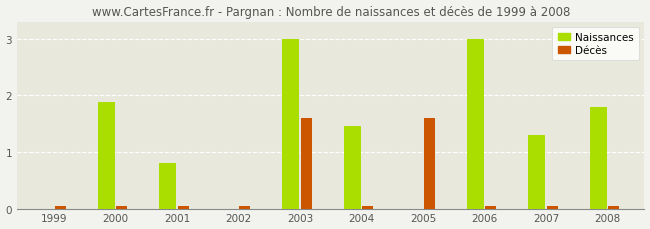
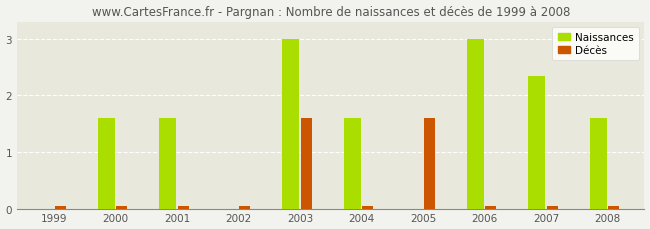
Naissances/2000: 1.88 -> 1.60
Naissances/2001: 0.80 -> 1.60
Naissances/2004: 1.46 -> 1.60
Naissances/2007: 1.30 -> 2.33
Naissances/2008: 1.80 -> 1.60
